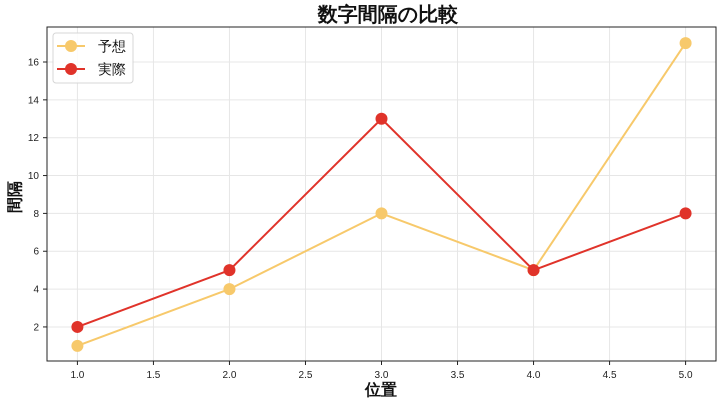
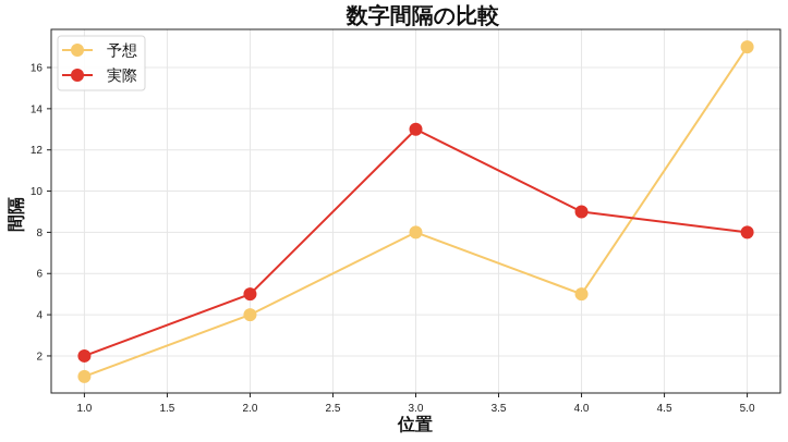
実際/4: 5 -> 9
